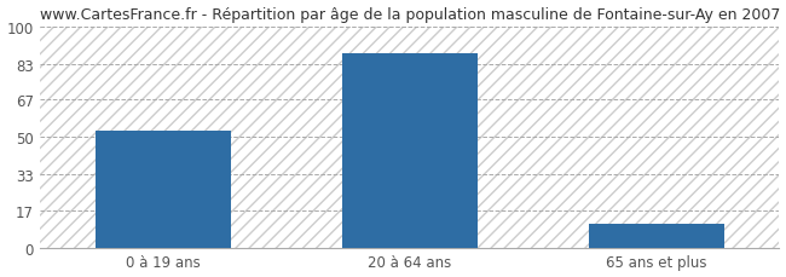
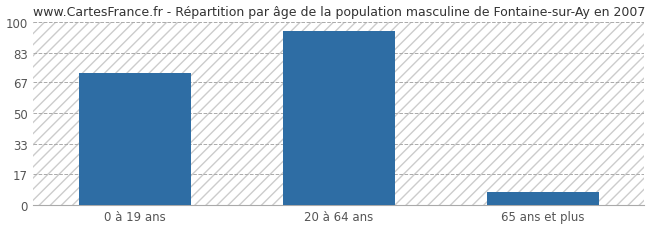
0 à 19 ans: 53 -> 72
20 à 64 ans: 88 -> 95
65 ans et plus: 11 -> 7
